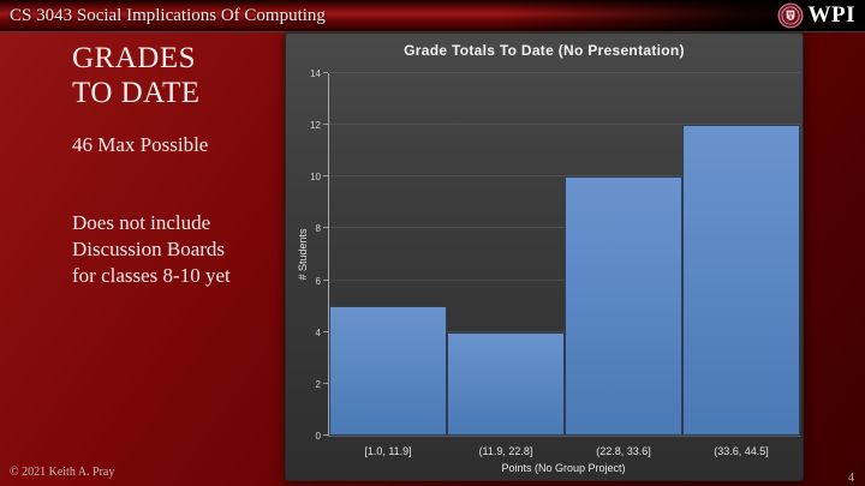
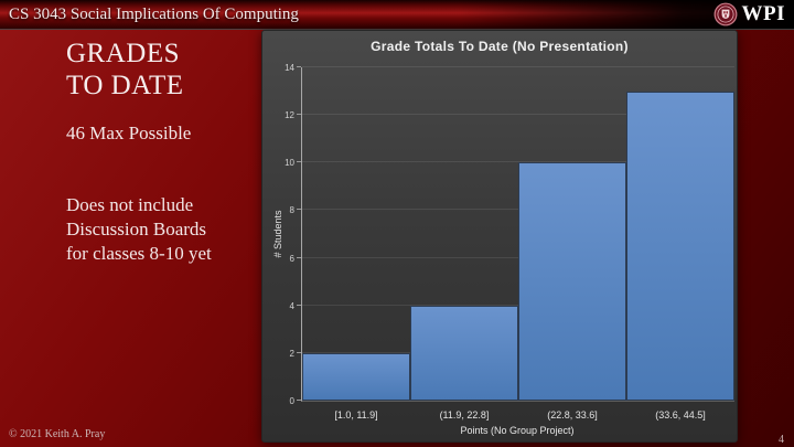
[1.0, 11.9]: 5 -> 2
(33.6, 44.5]: 12 -> 13
